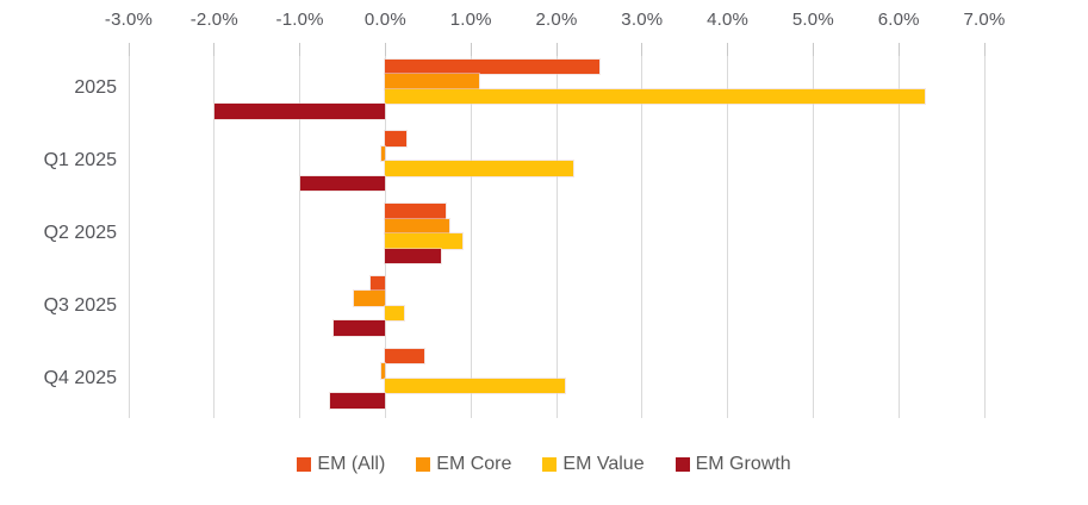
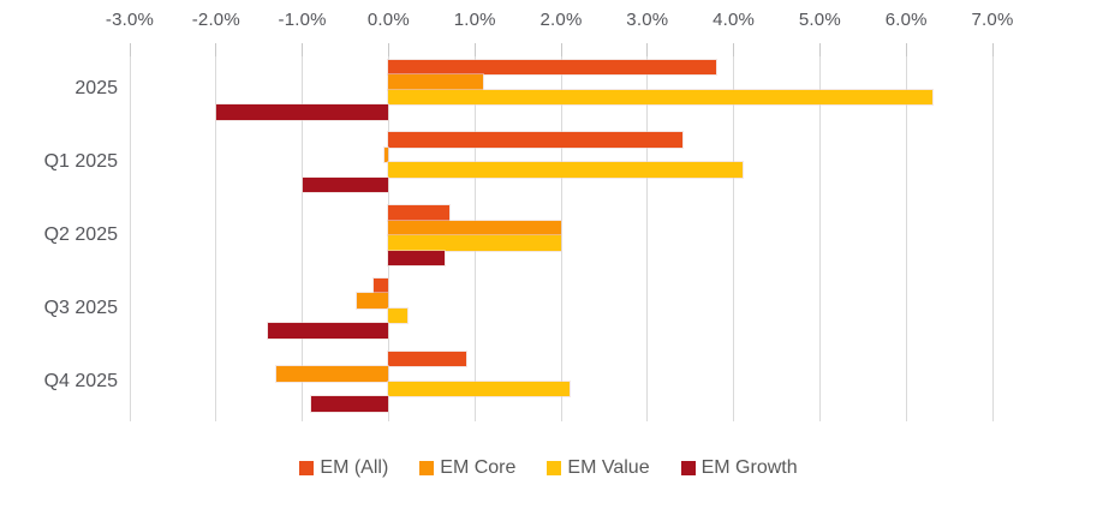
EM (All)/2025: 2.5% -> 3.8%
EM (All)/Q1 2025: 0.2% -> 3.4%
EM Value/Q1 2025: 2.2% -> 4.1%
EM Core/Q2 2025: 0.8% -> 2.0%
EM Value/Q2 2025: 0.9% -> 2.0%
EM Growth/Q3 2025: -0.6% -> -1.4%
EM (All)/Q4 2025: 0.5% -> 0.9%
EM Core/Q4 2025: -0.1% -> -1.3%
EM Growth/Q4 2025: -0.7% -> -0.9%
